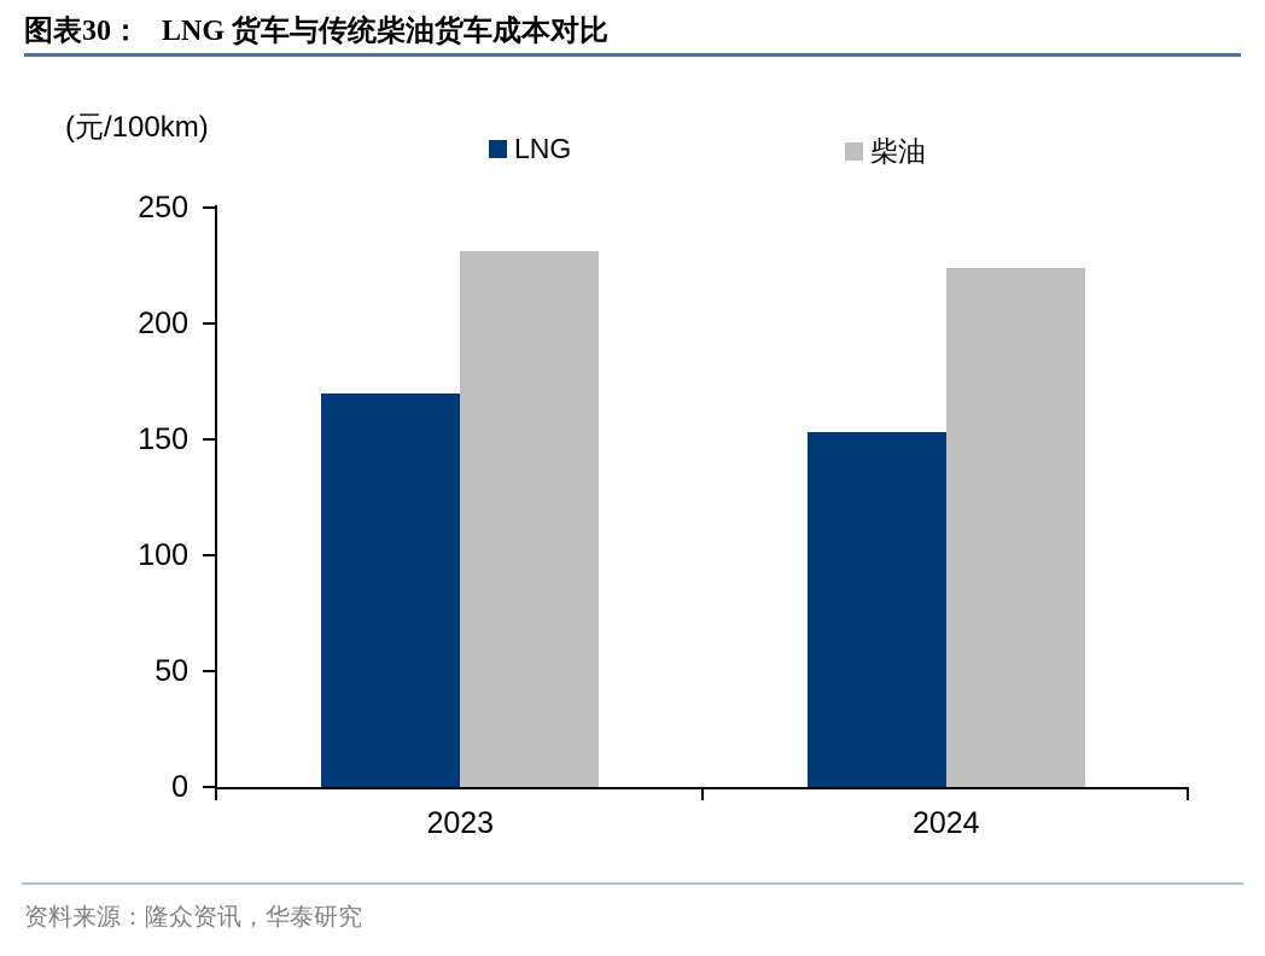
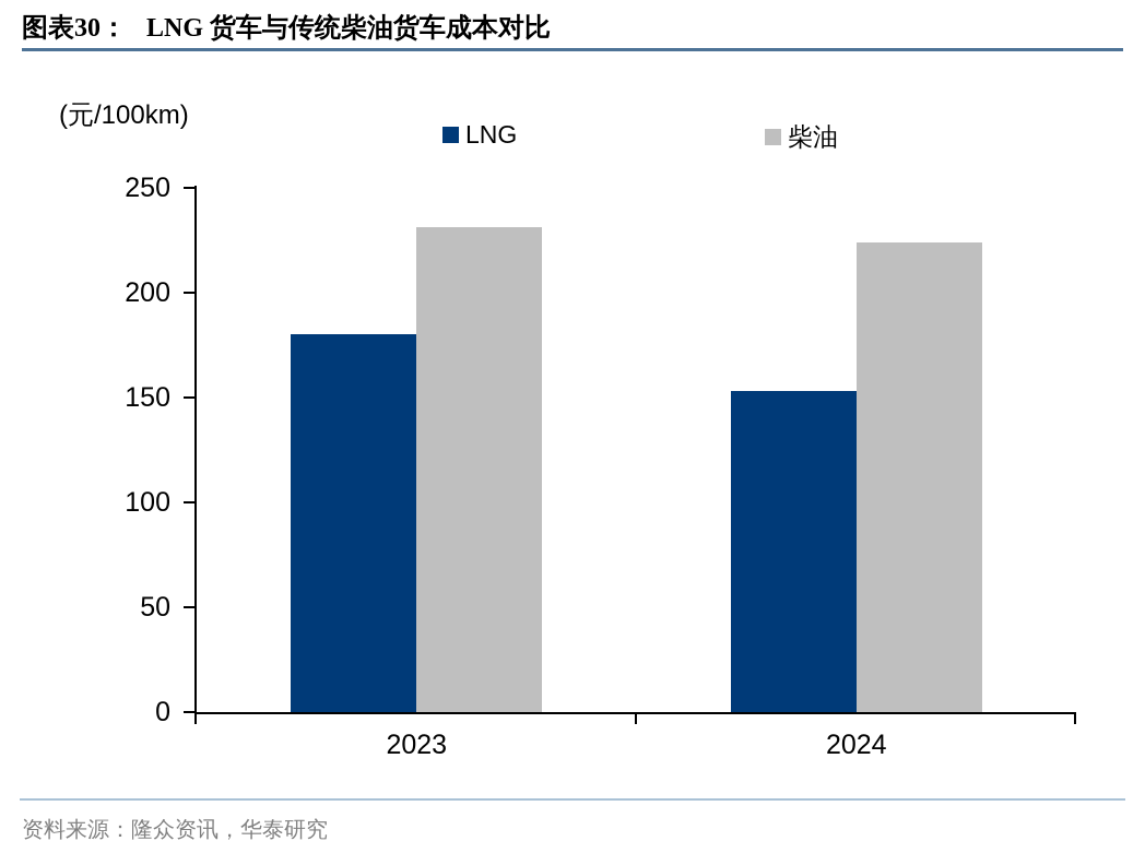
LNG/2023: 170 -> 180
